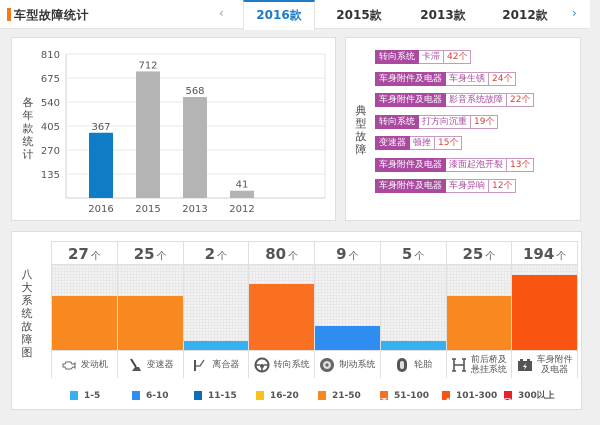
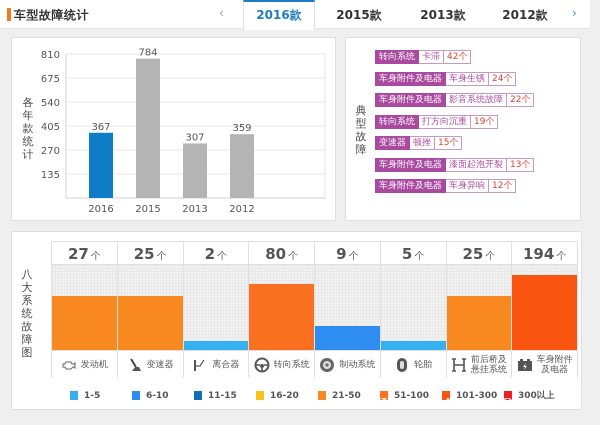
2015: 712 -> 784
2013: 568 -> 307
2012: 41 -> 359
